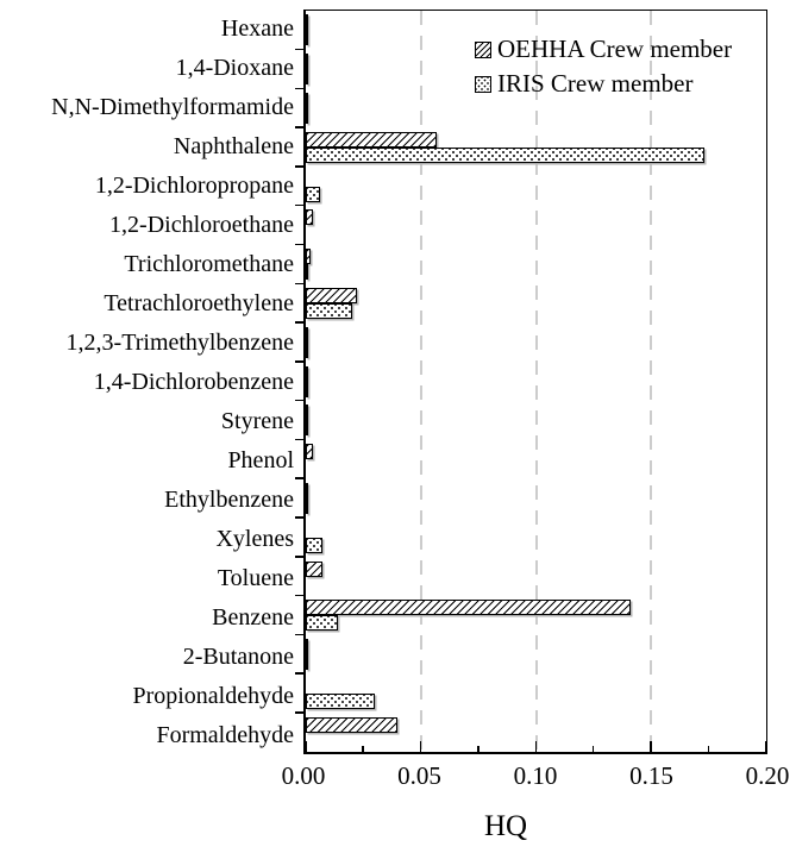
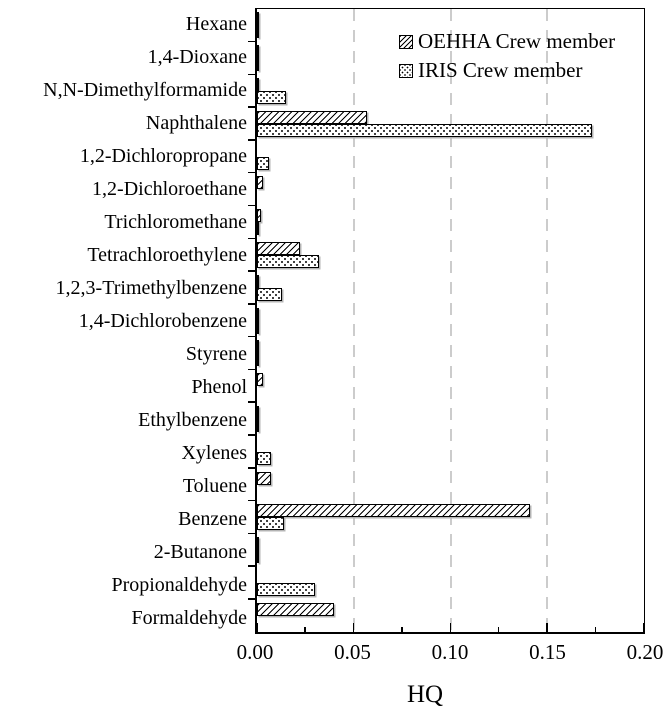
IRIS Crew member/N,N-Dimethylformamide: 0.001 -> 0.015
IRIS Crew member/Tetrachloroethylene: 0.020 -> 0.032
IRIS Crew member/1,2,3-Trimethylbenzene: 0.001 -> 0.013
